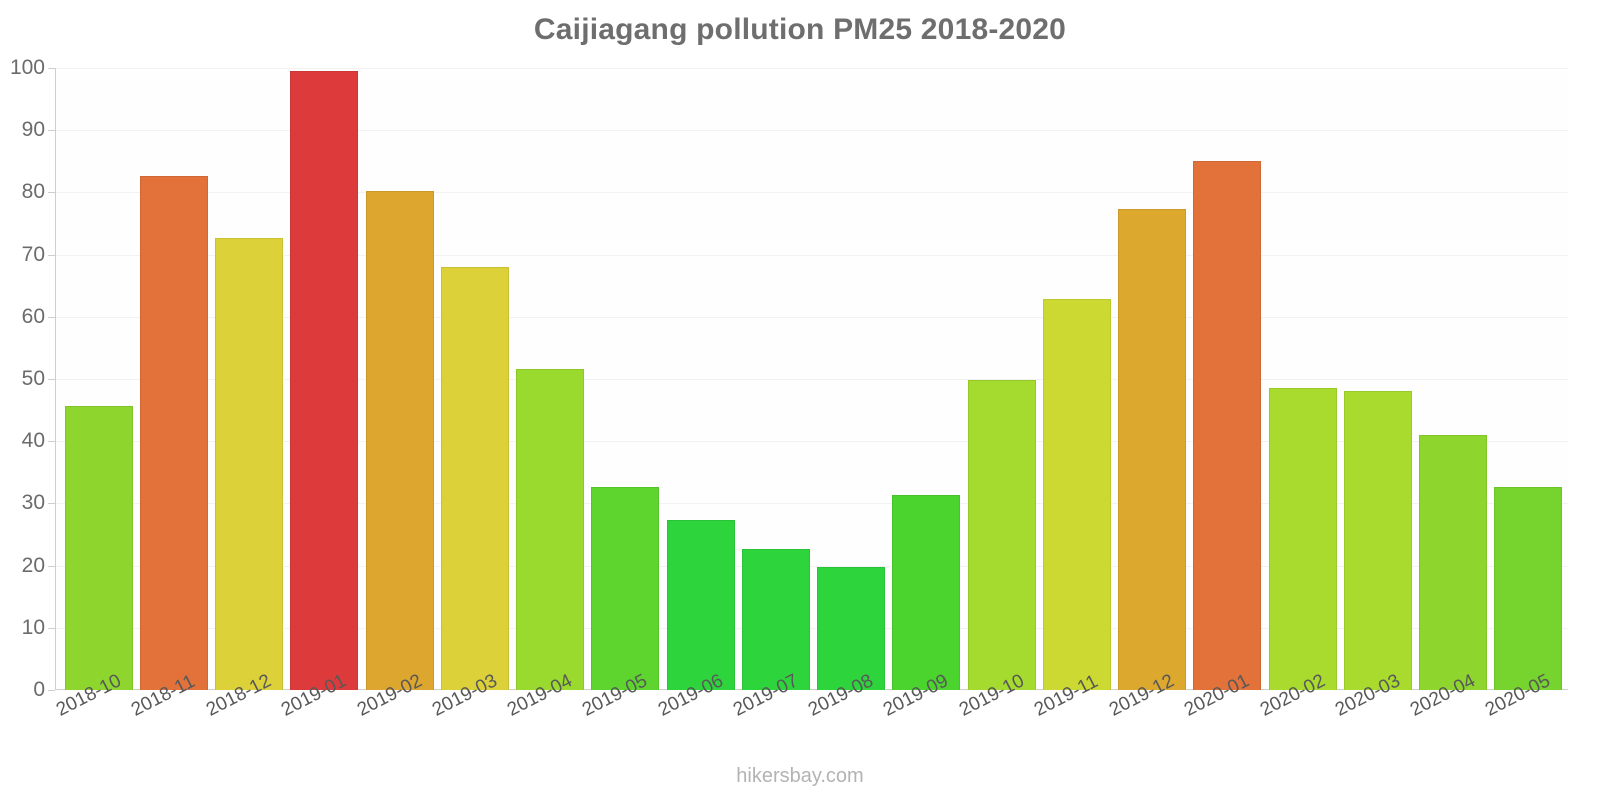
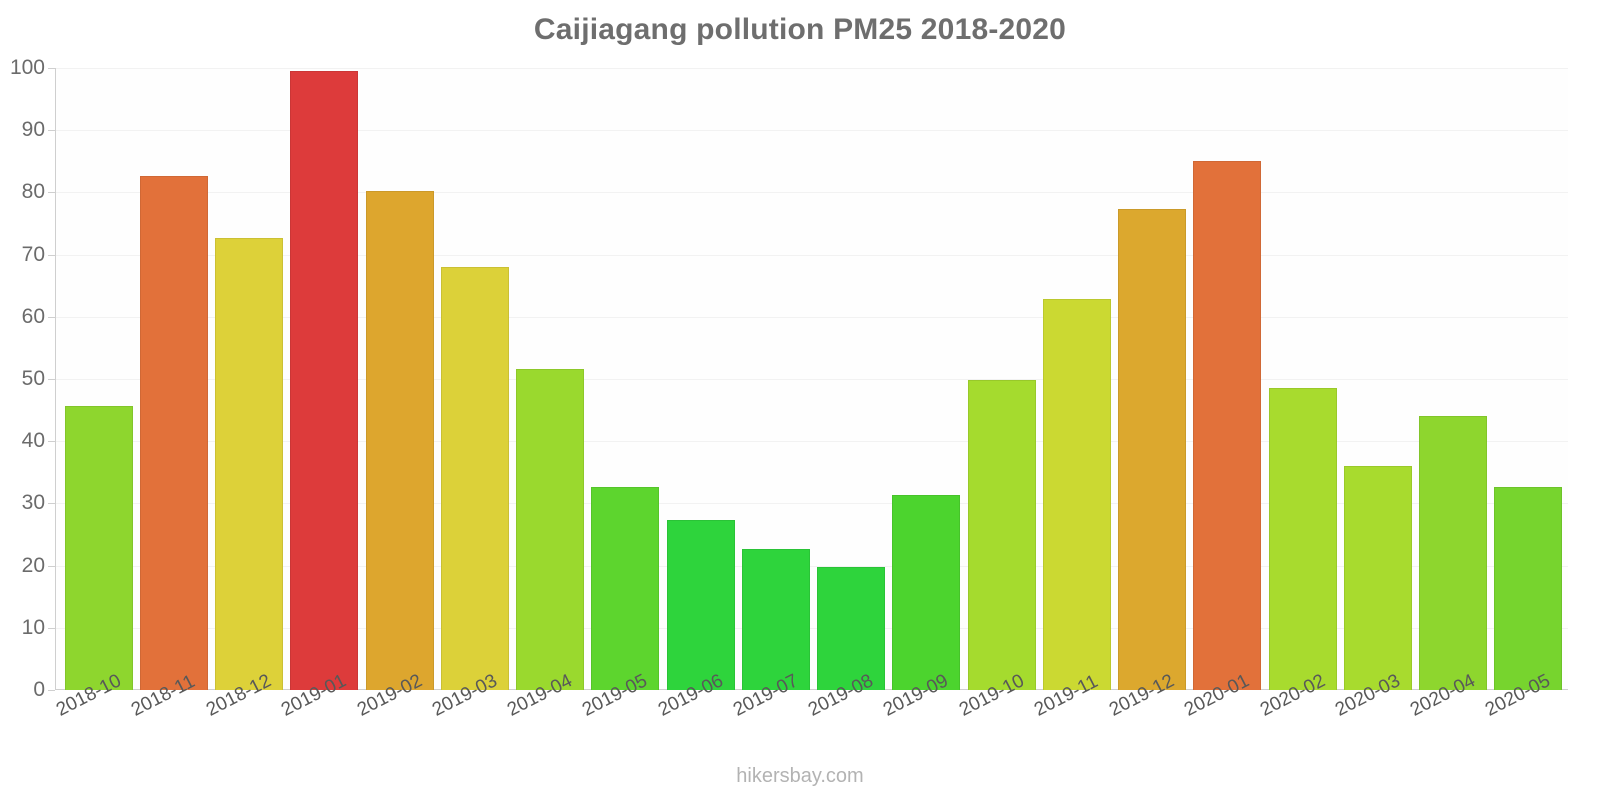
2020-03: 48 -> 36
2020-04: 41 -> 44
